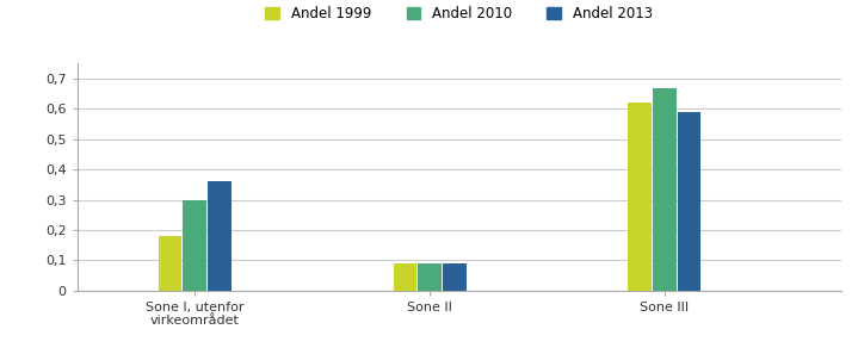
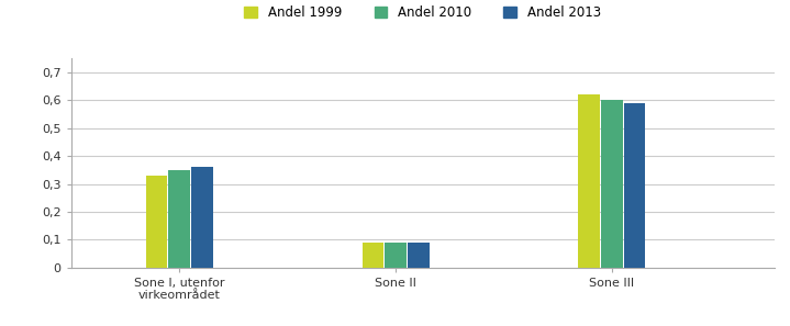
Andel 1999/Sone I, utenfor virkeområdet: 0,18 -> 0,33
Andel 2010/Sone I, utenfor virkeområdet: 0,30 -> 0,35
Andel 2010/Sone III: 0,67 -> 0,60
